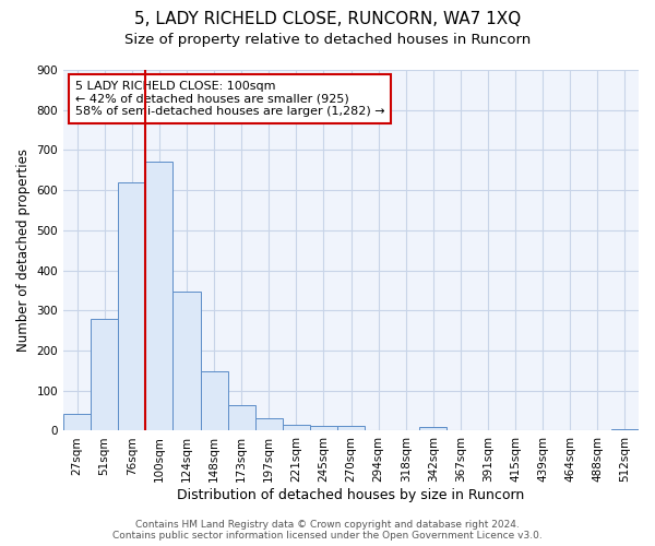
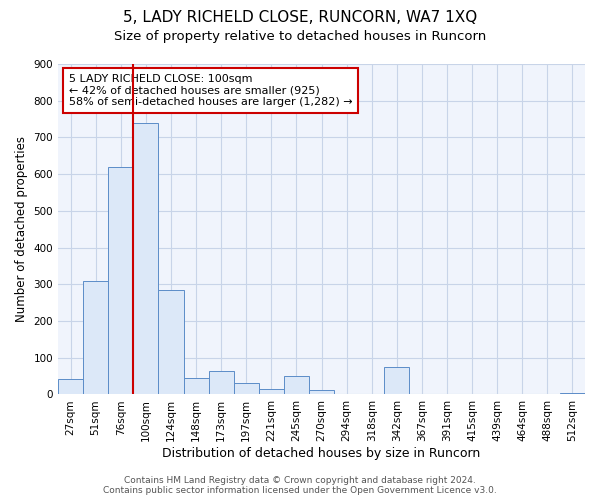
51sqm: 280 -> 310
100sqm: 670 -> 740
124sqm: 348 -> 285
148sqm: 148 -> 45
245sqm: 12 -> 50
342sqm: 10 -> 75
